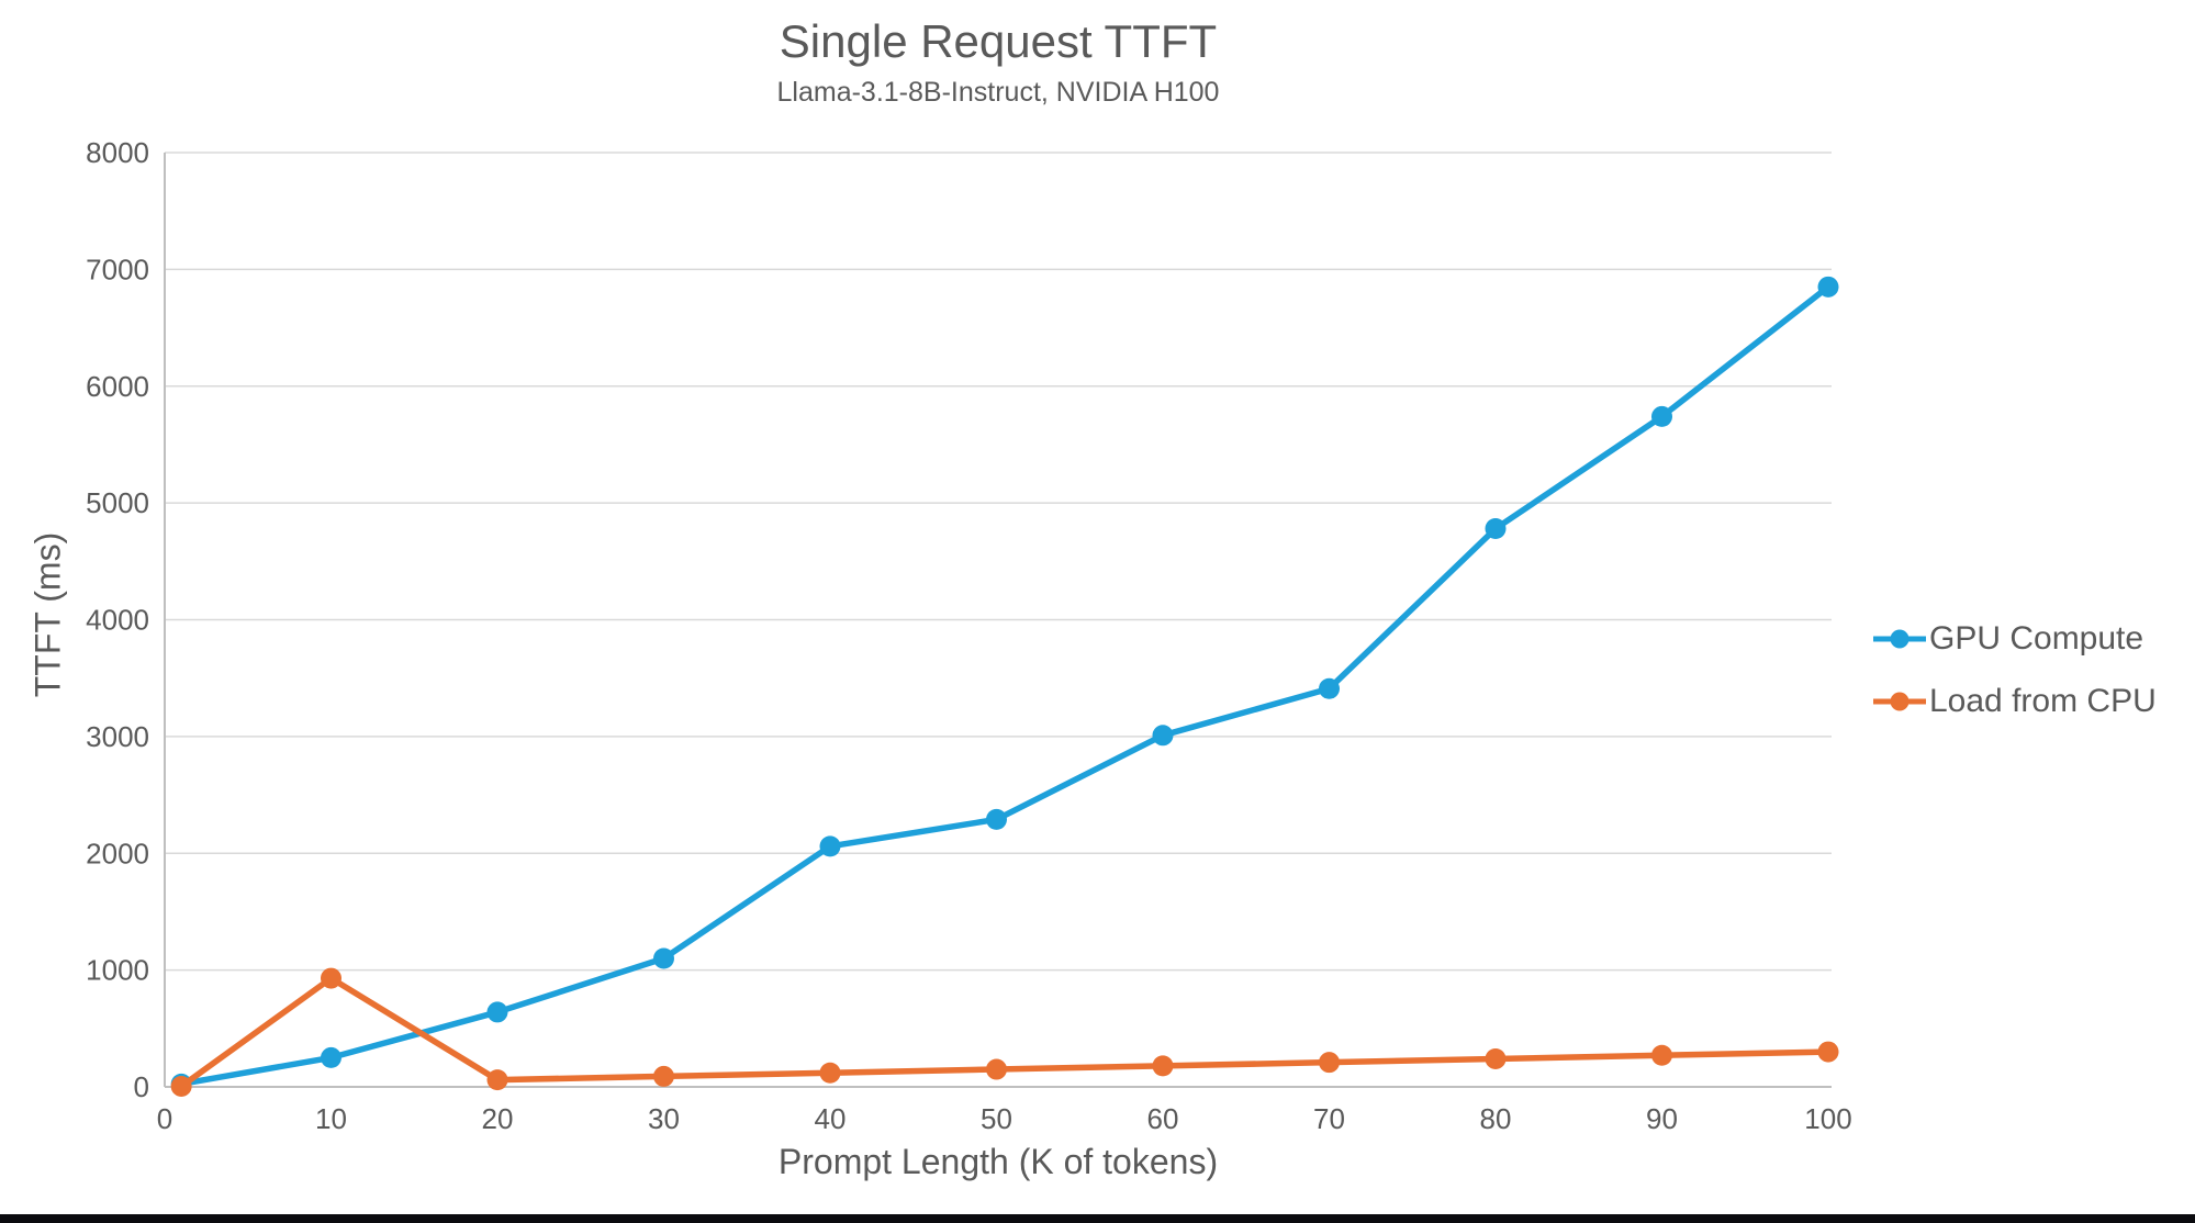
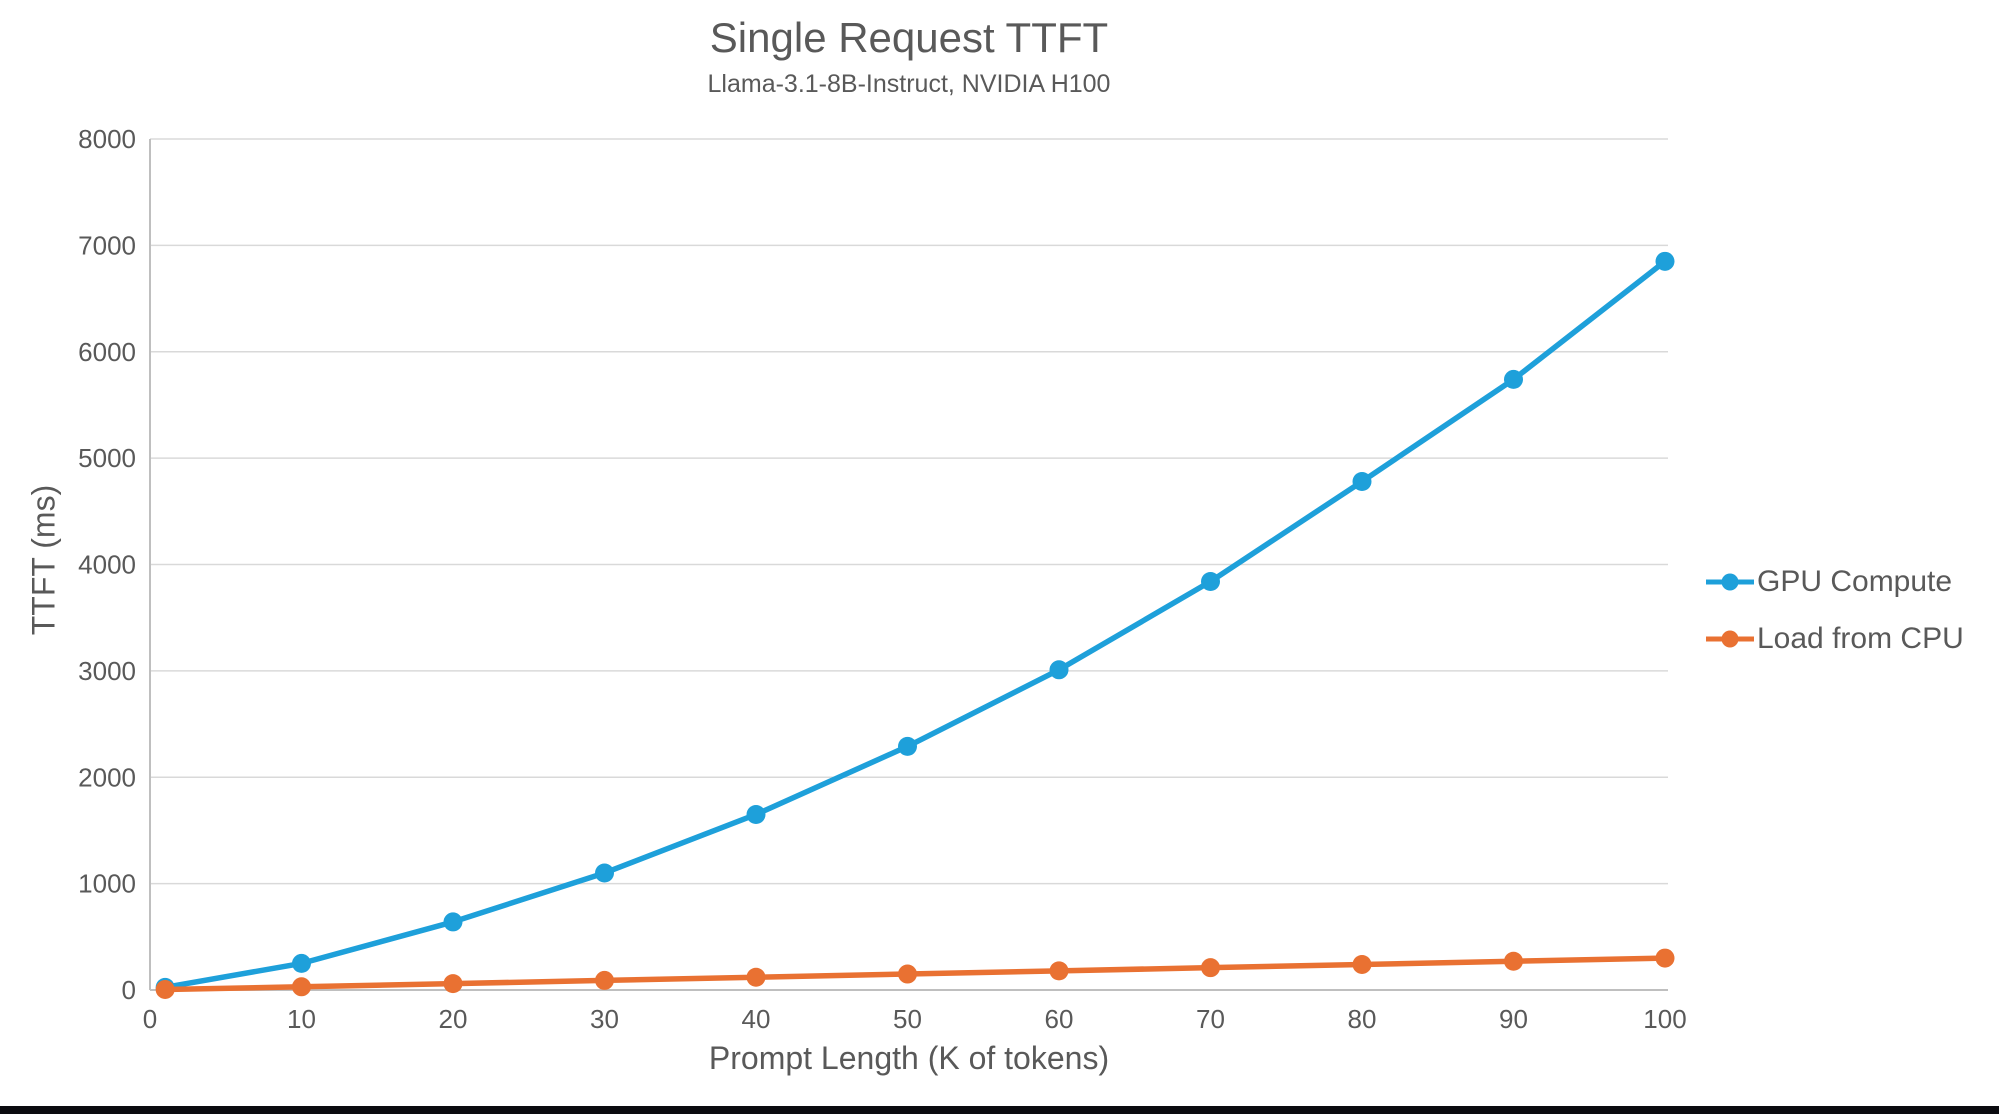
Load from CPU/10: 930 -> 30
GPU Compute/40: 2060 -> 1650
GPU Compute/70: 3410 -> 3840
